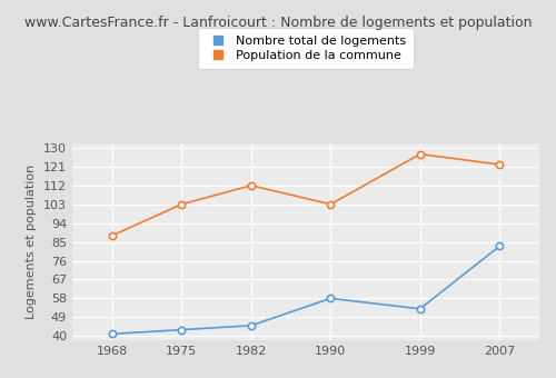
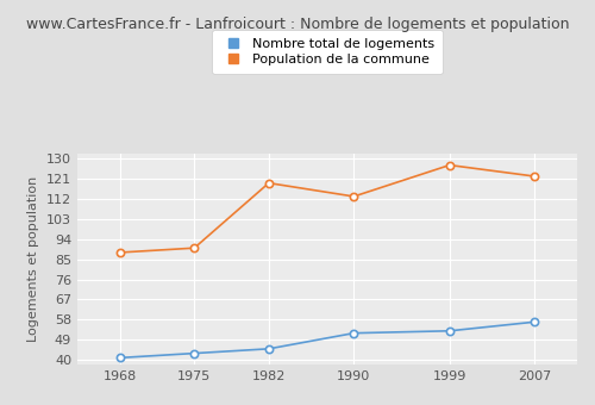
Population de la commune/1975: 103 -> 90
Population de la commune/1982: 112 -> 119
Nombre total de logements/1990: 58 -> 52
Population de la commune/1990: 103 -> 113
Nombre total de logements/2007: 83 -> 57
